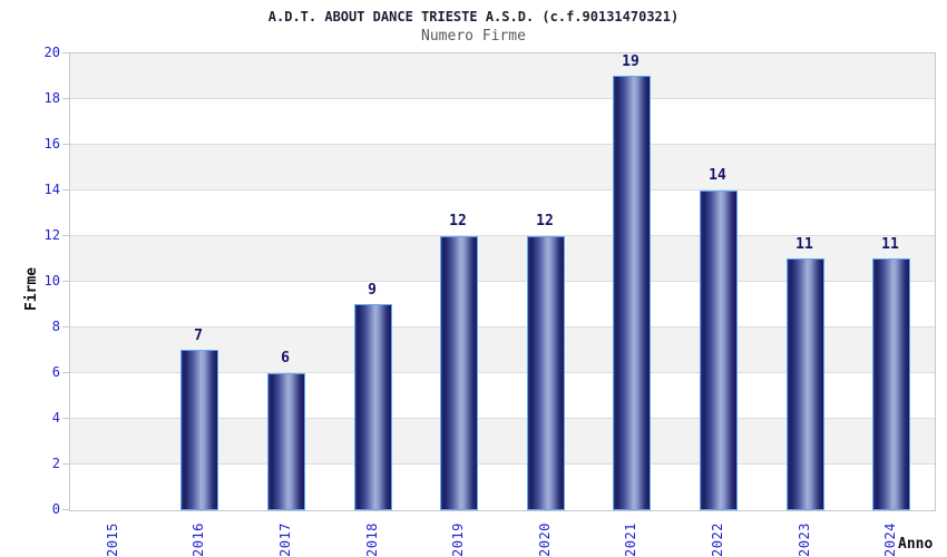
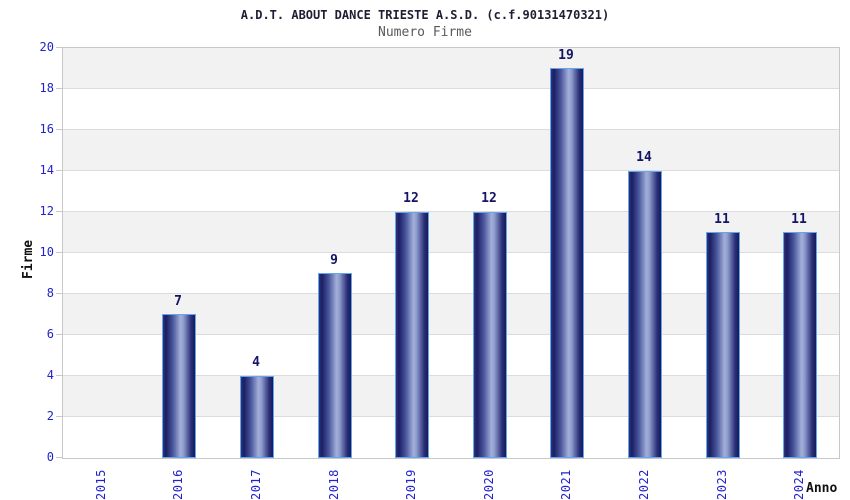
2017: 6 -> 4
